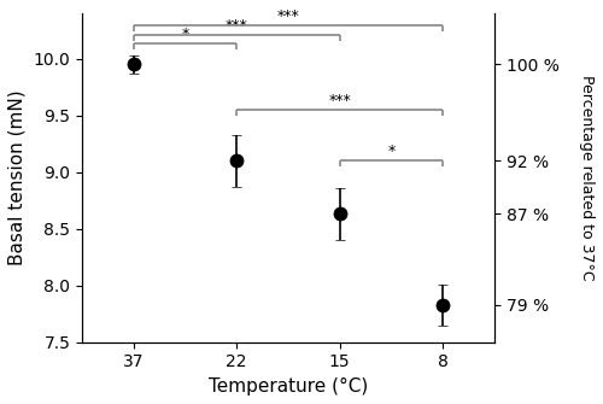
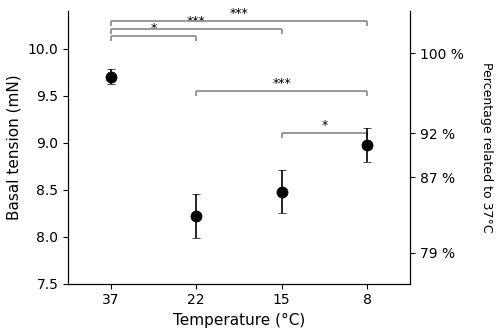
37: 9.95 -> 9.70
22: 9.10 -> 8.22
15: 8.63 -> 8.48
8: 7.83 -> 8.98
